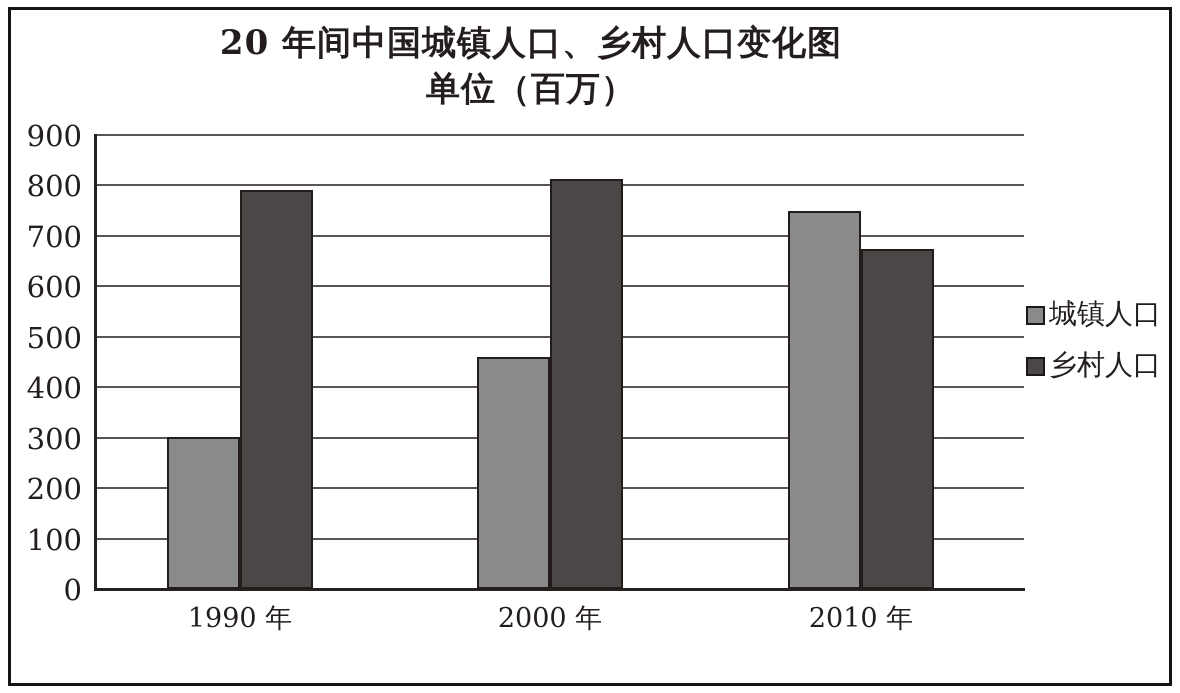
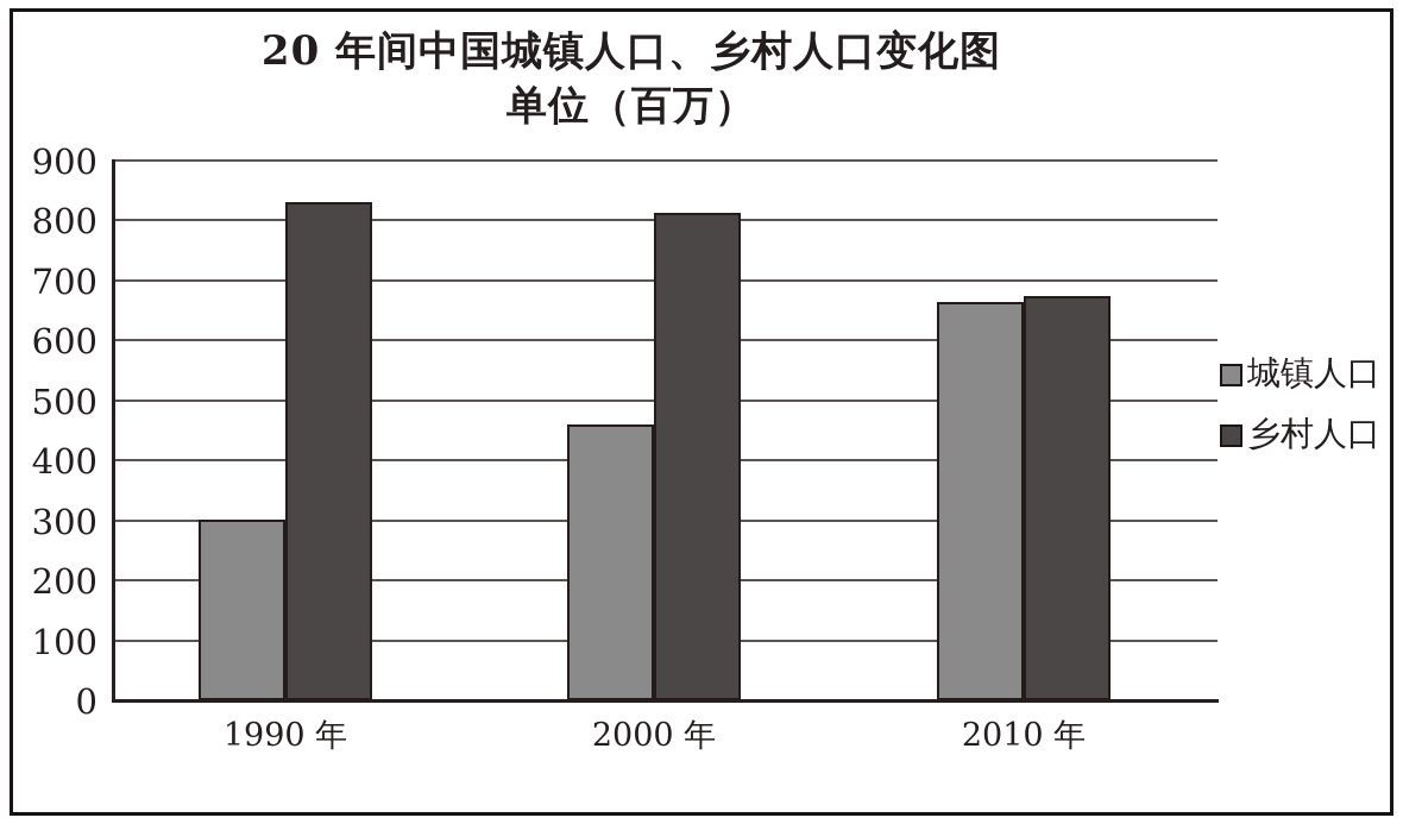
乡村人口/1990 年: 790 -> 830
城镇人口/2010 年: 750 -> 660
